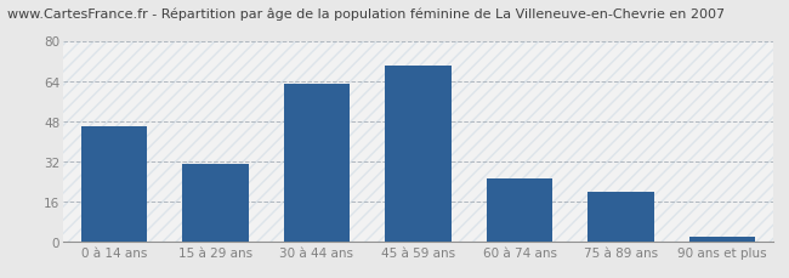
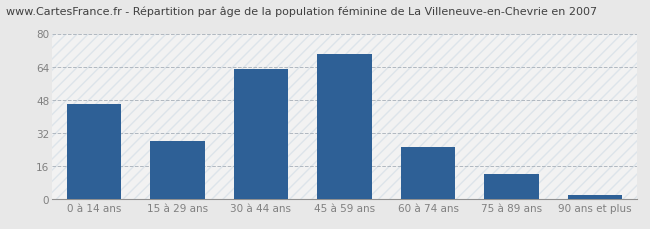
15 à 29 ans: 31 -> 28
75 à 89 ans: 20 -> 12
